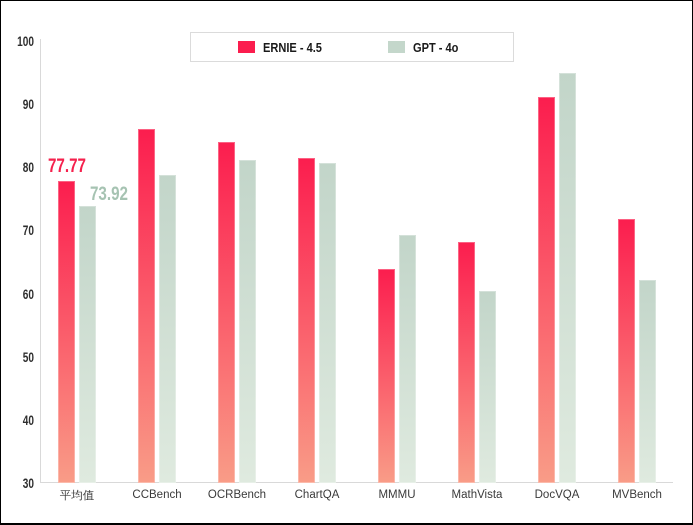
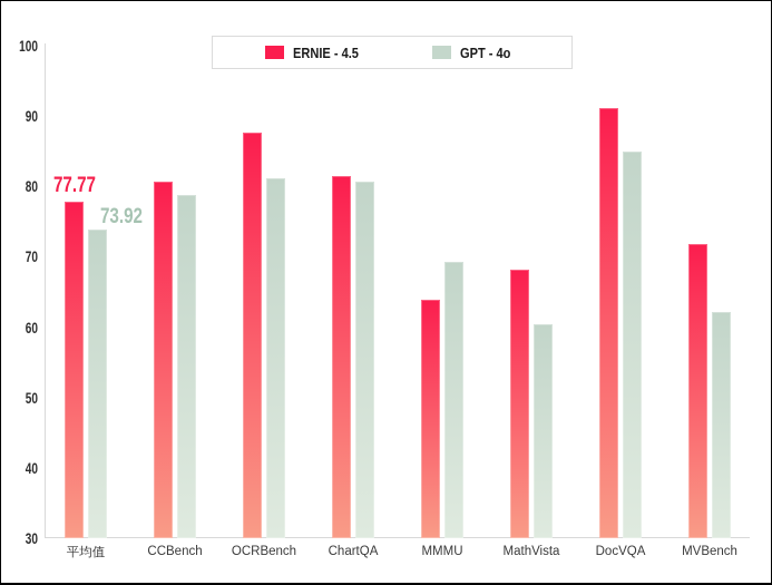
ERNIE - 4.5/CCBench: 86 -> 81
ERNIE - 4.5/OCRBench: 84 -> 88
GPT - 4o/DocVQA: 95 -> 85
